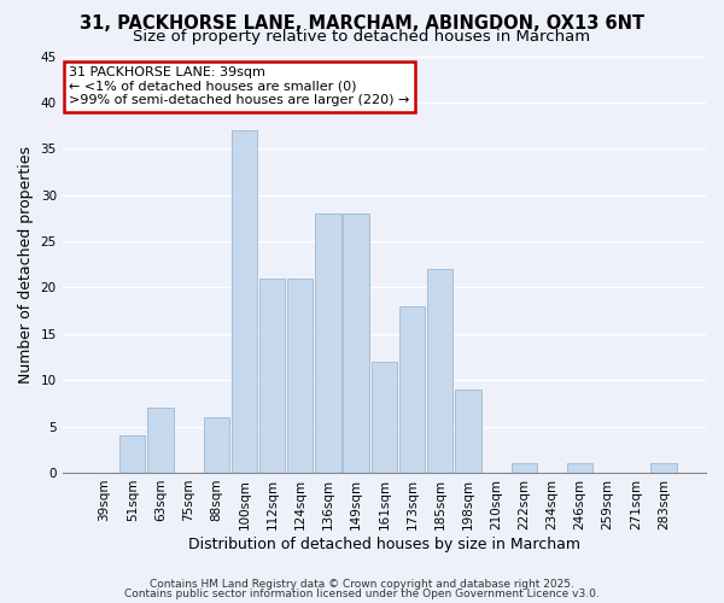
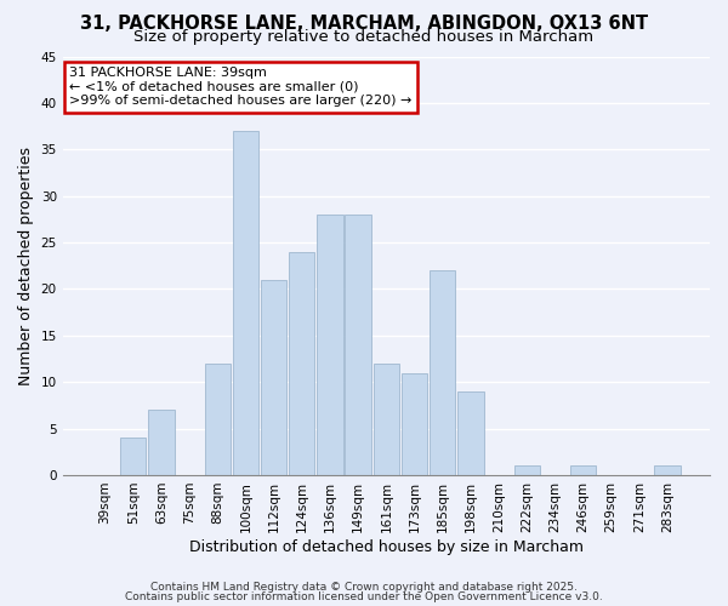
88sqm: 6 -> 12
124sqm: 21 -> 24
173sqm: 18 -> 11
